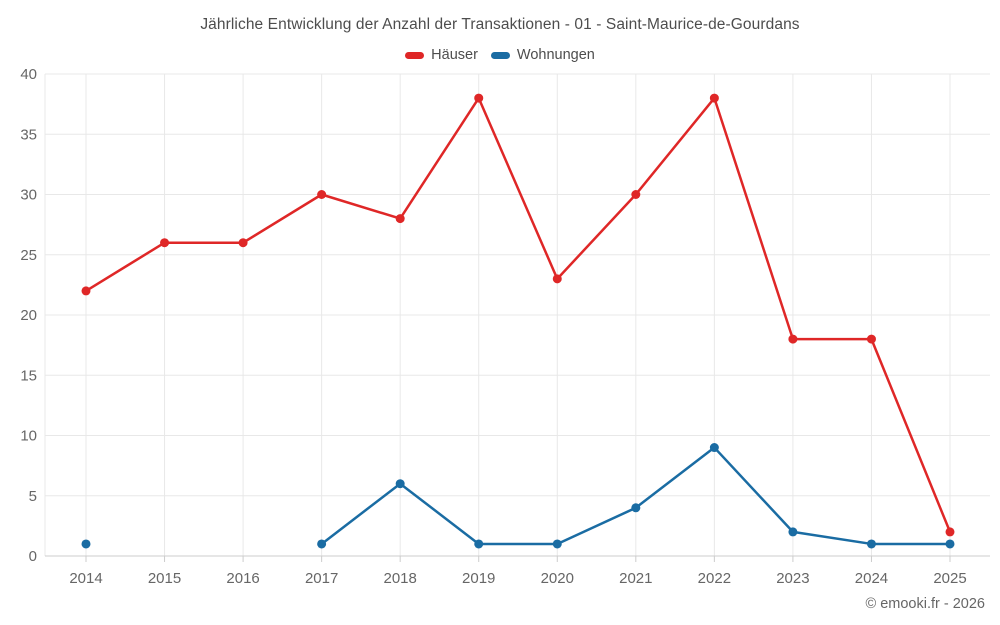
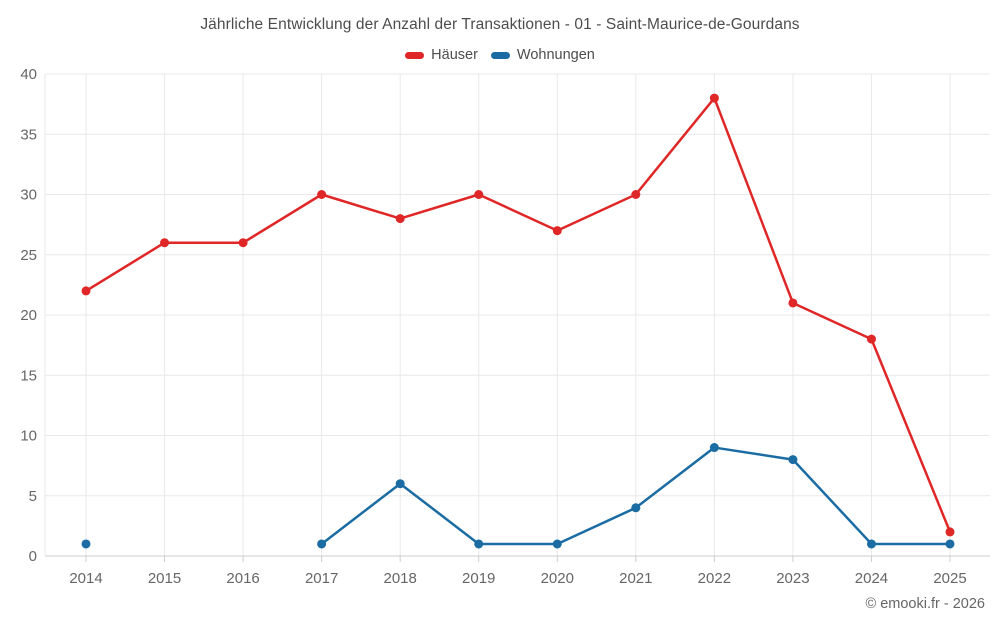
Häuser/2019: 38 -> 30
Häuser/2020: 23 -> 27
Häuser/2023: 18 -> 21
Wohnungen/2023: 2 -> 8
